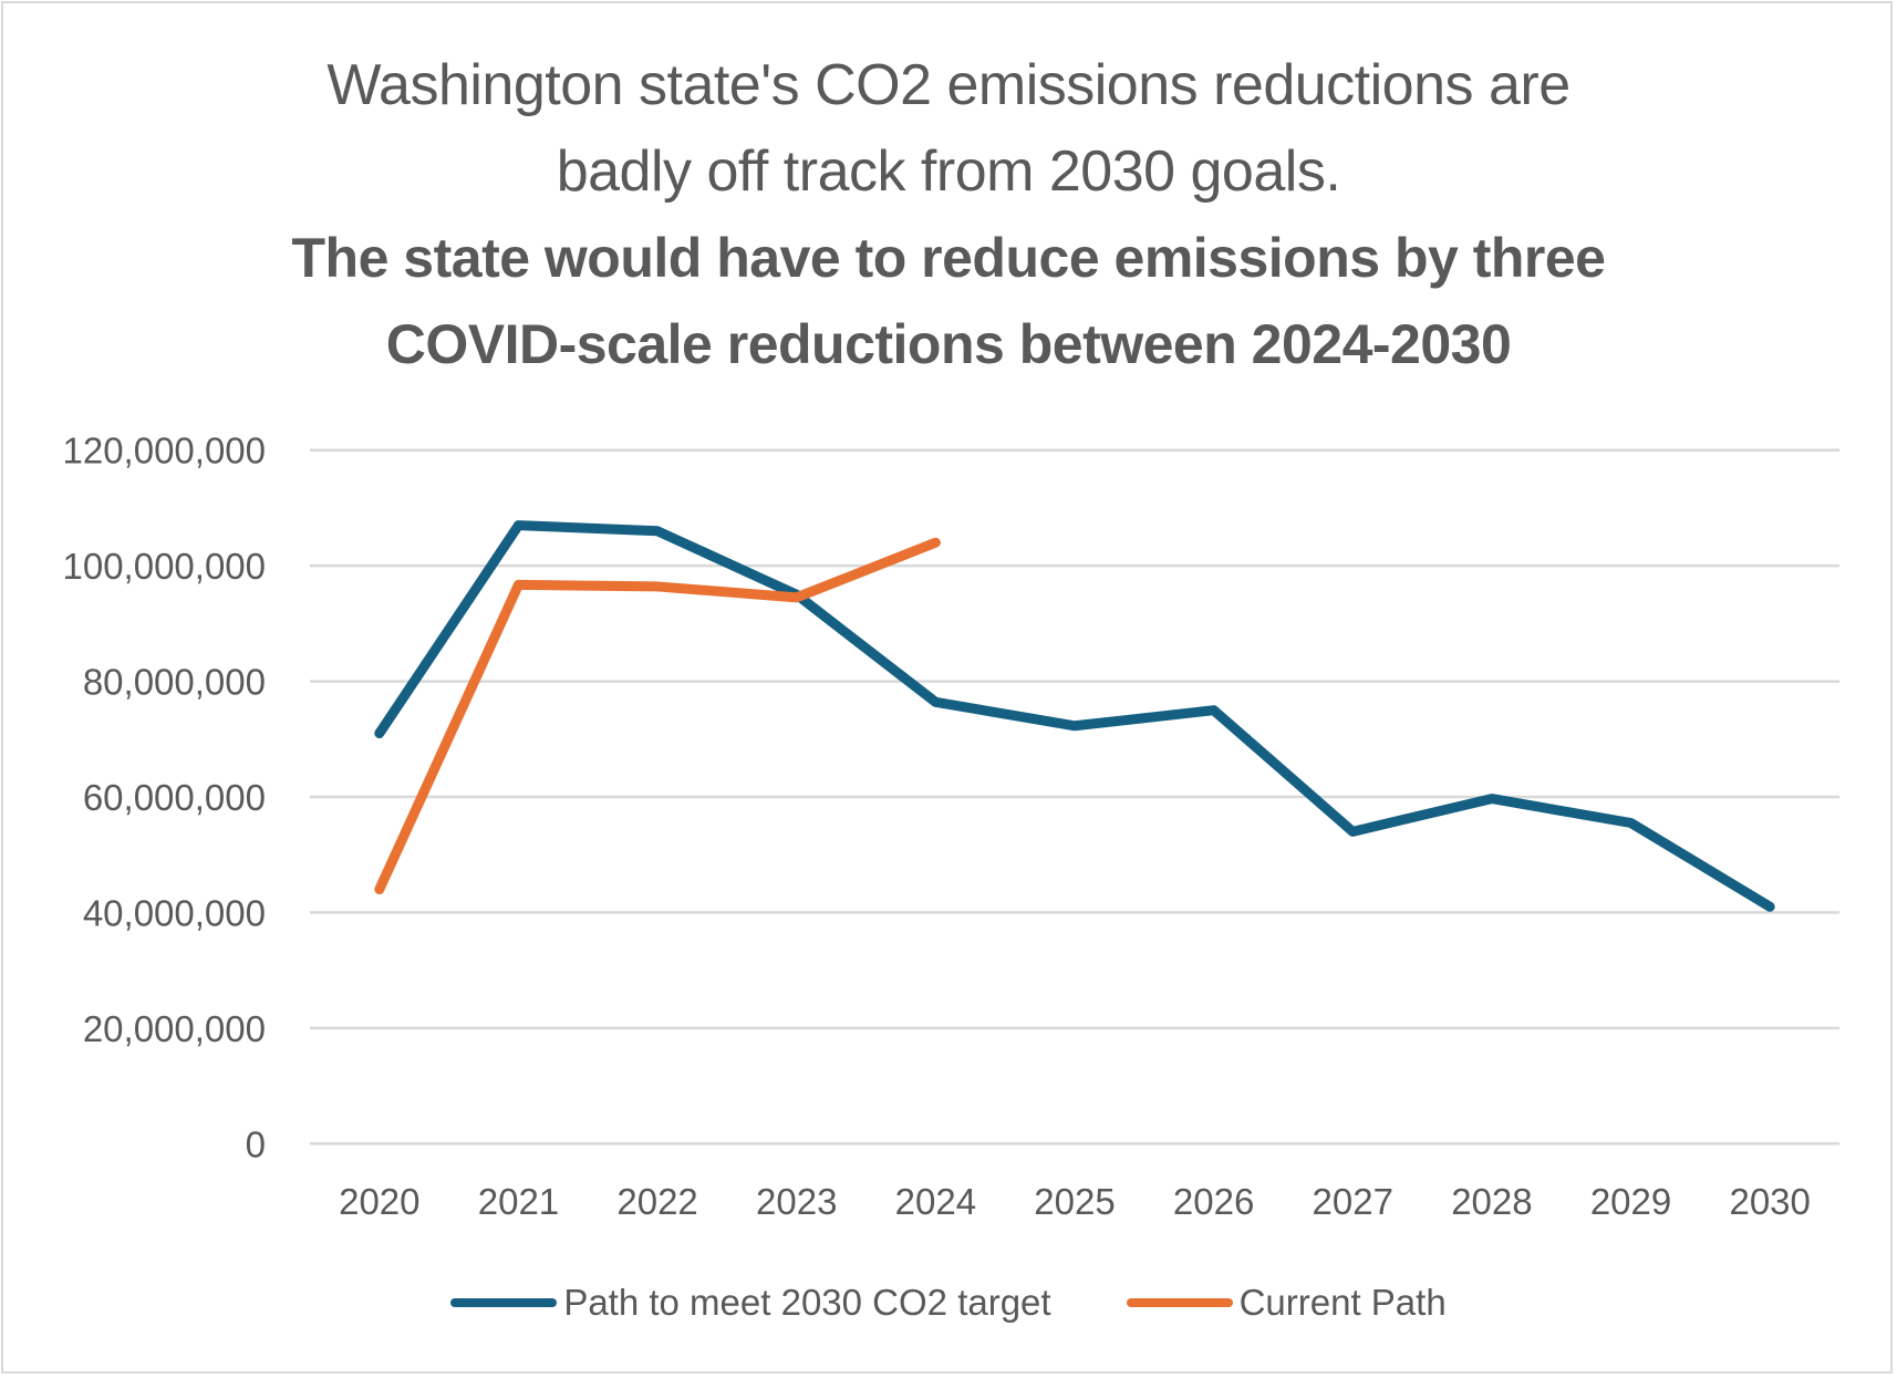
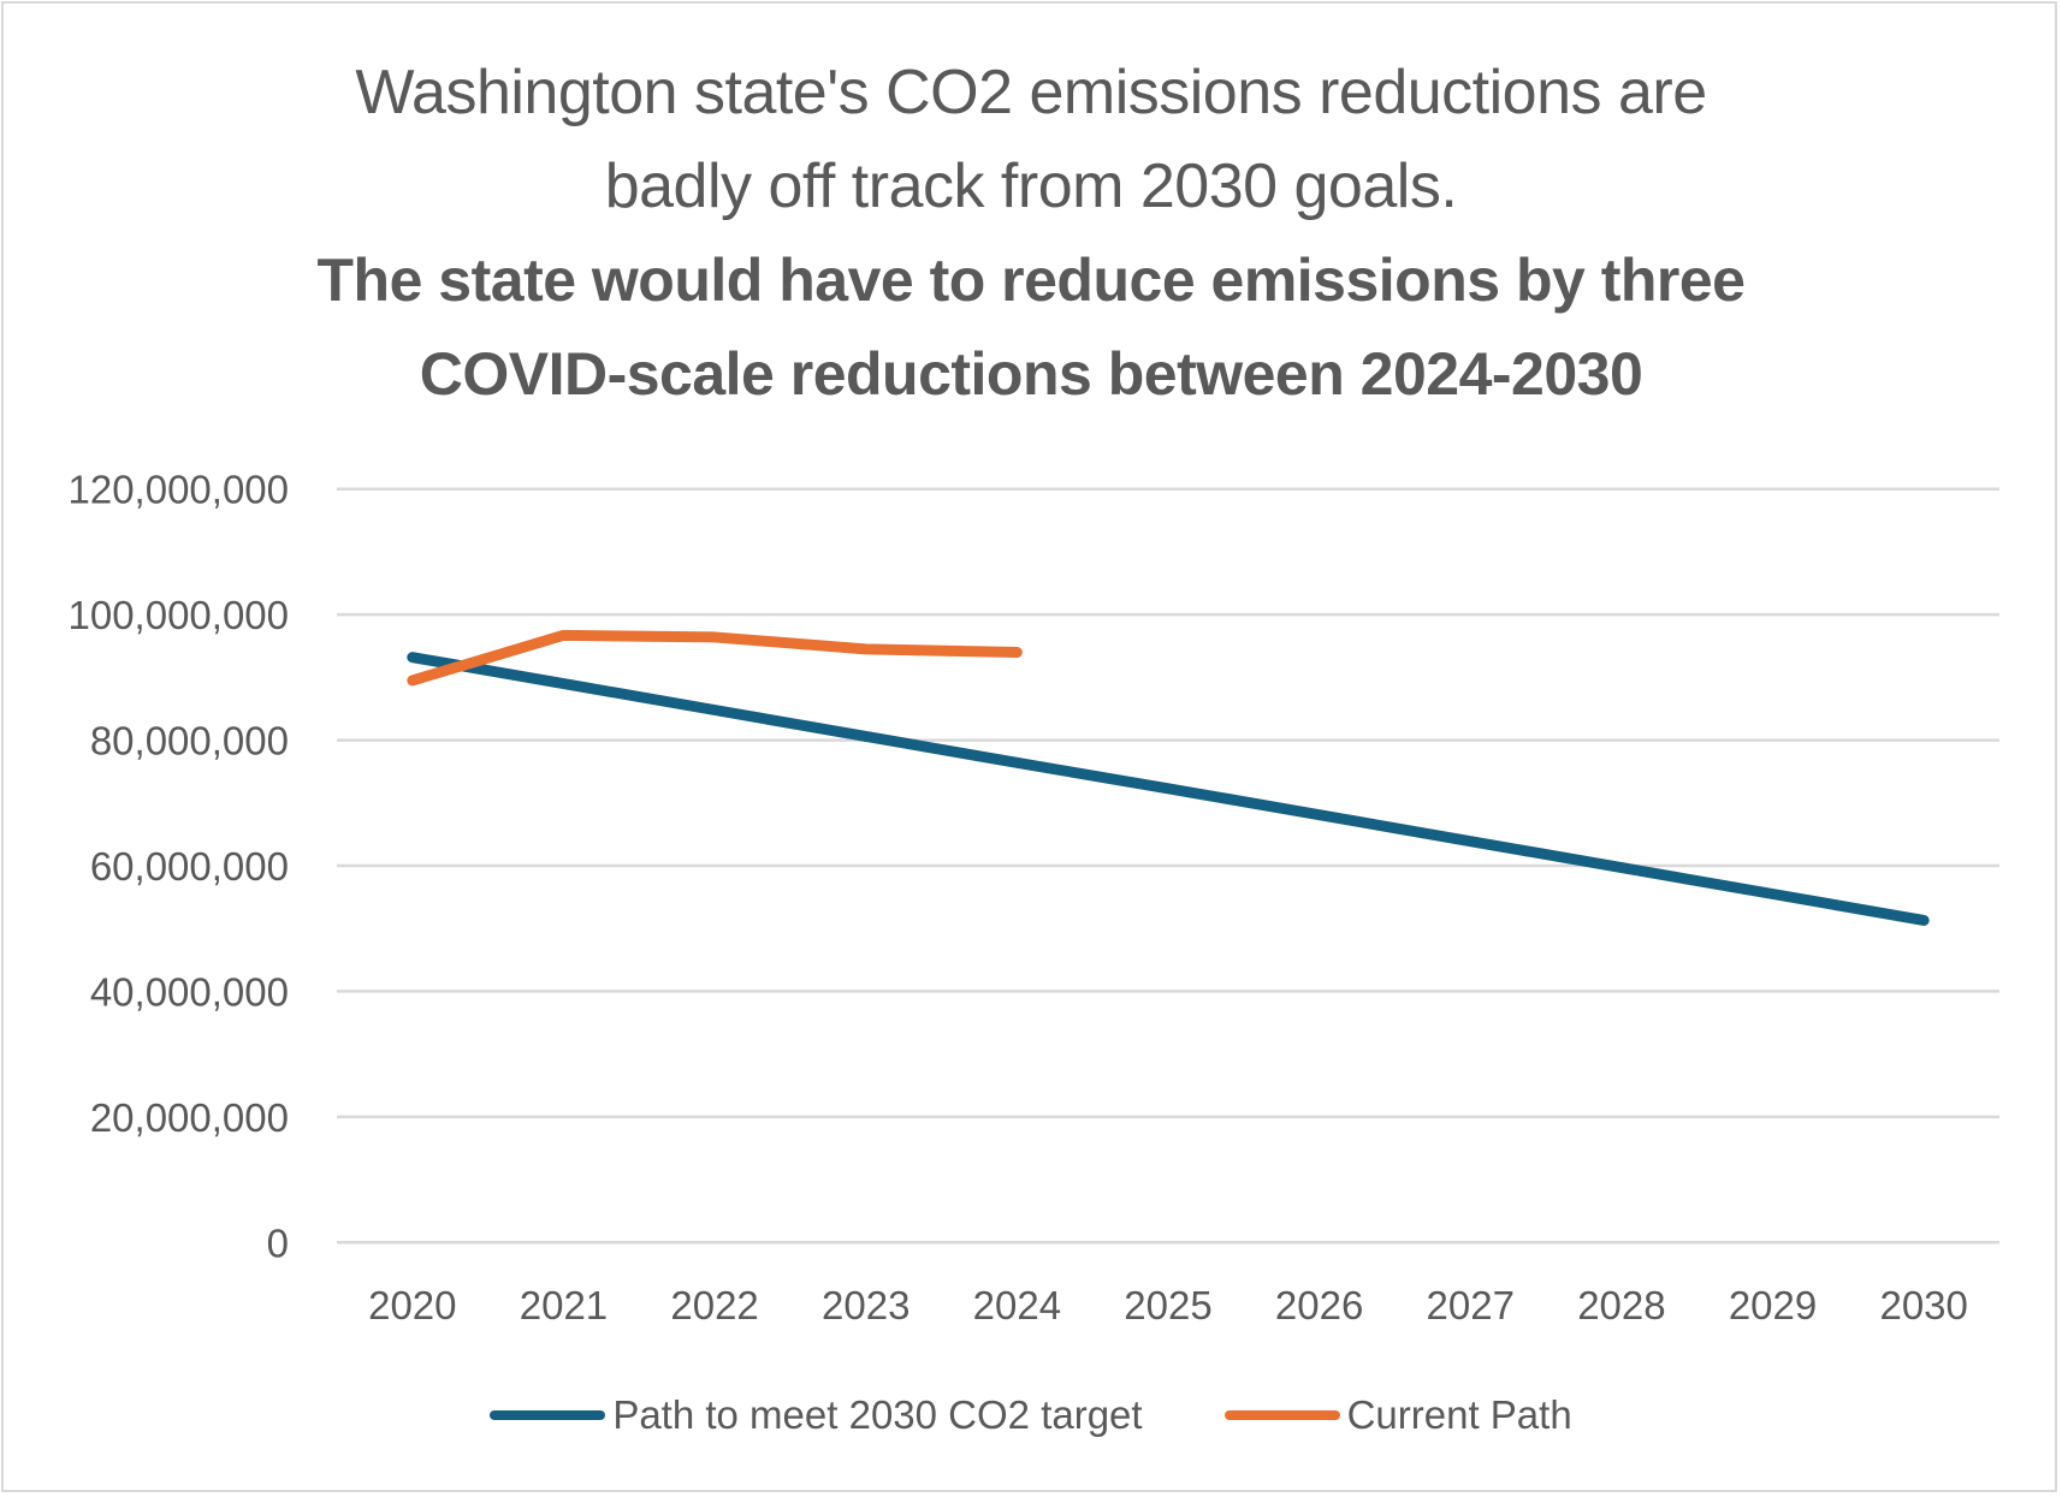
Path to meet 2030 CO2 target/2020: 71000000 -> 93000000
Current Path/2020: 44000000 -> 90000000
Path to meet 2030 CO2 target/2021: 107000000 -> 89000000
Path to meet 2030 CO2 target/2022: 106000000 -> 85000000
Path to meet 2030 CO2 target/2023: 95000000 -> 81000000
Current Path/2024: 104000000 -> 94000000
Path to meet 2030 CO2 target/2026: 75000000 -> 68000000
Path to meet 2030 CO2 target/2027: 54000000 -> 64000000
Path to meet 2030 CO2 target/2030: 41000000 -> 51000000
